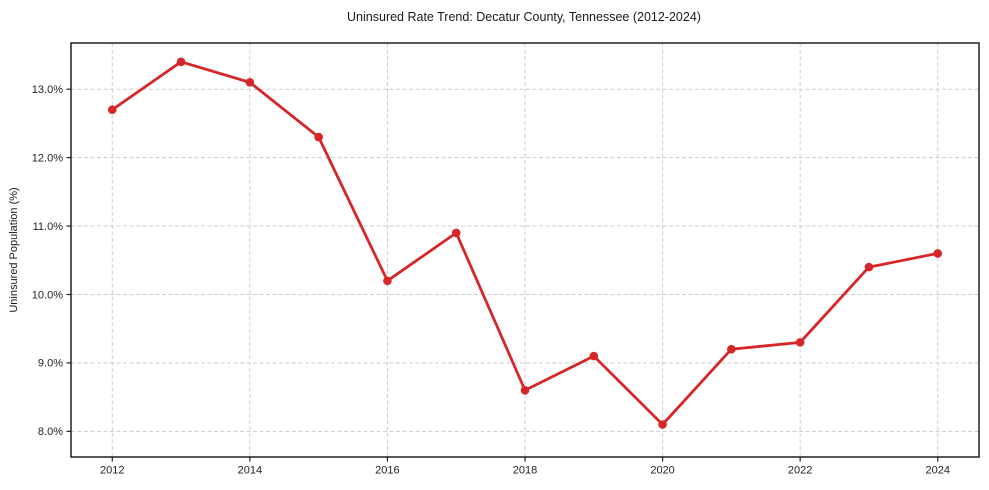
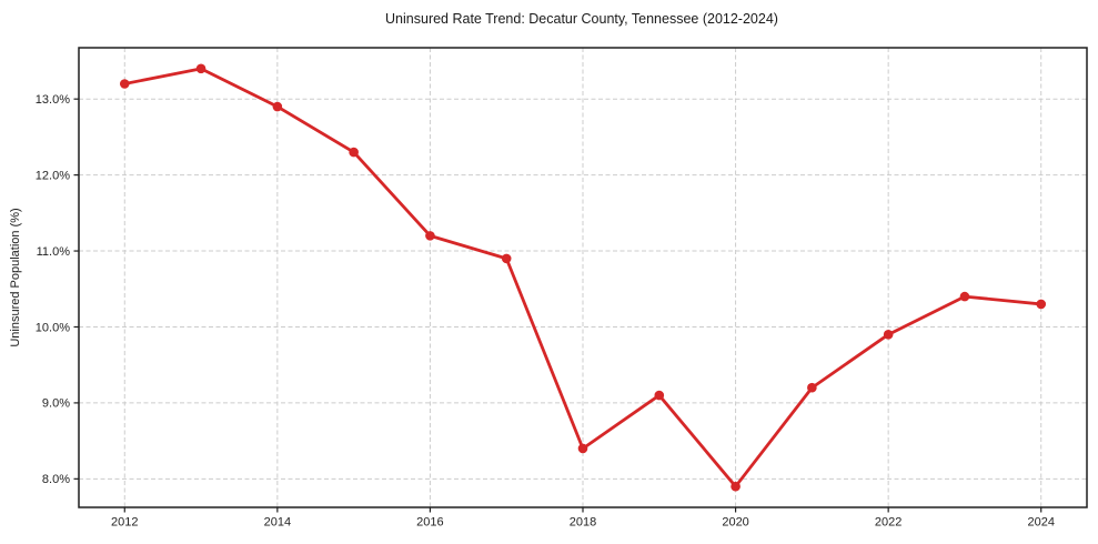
2012: 12.7% -> 13.2%
2014: 13.1% -> 12.9%
2016: 10.2% -> 11.2%
2018: 8.6% -> 8.4%
2020: 8.1% -> 7.9%
2022: 9.3% -> 9.9%
2024: 10.6% -> 10.3%
